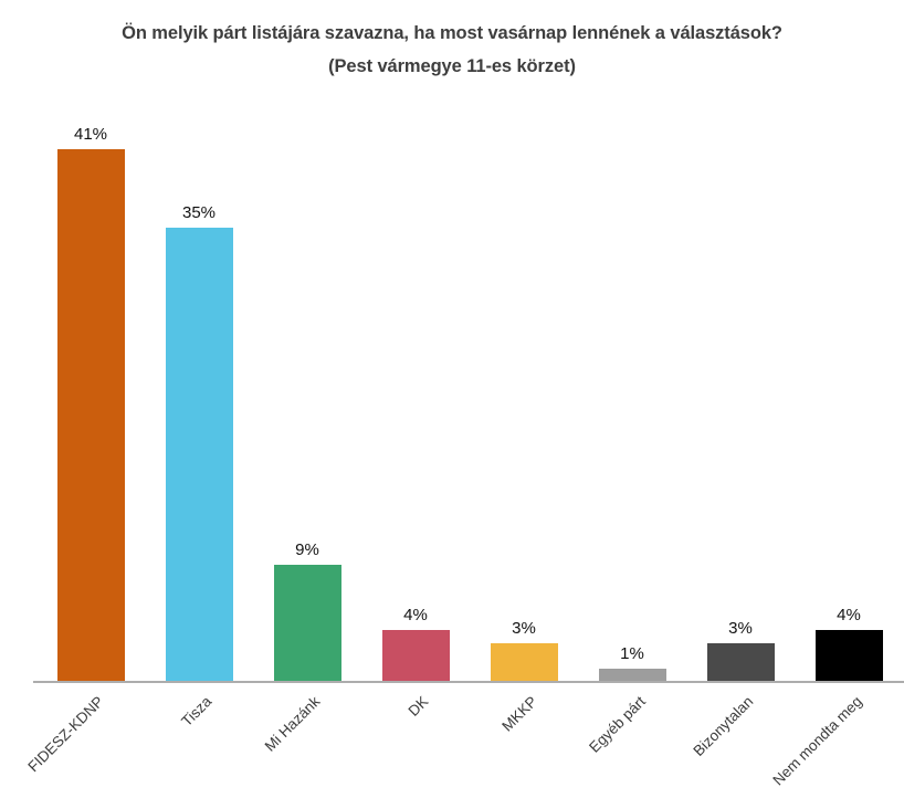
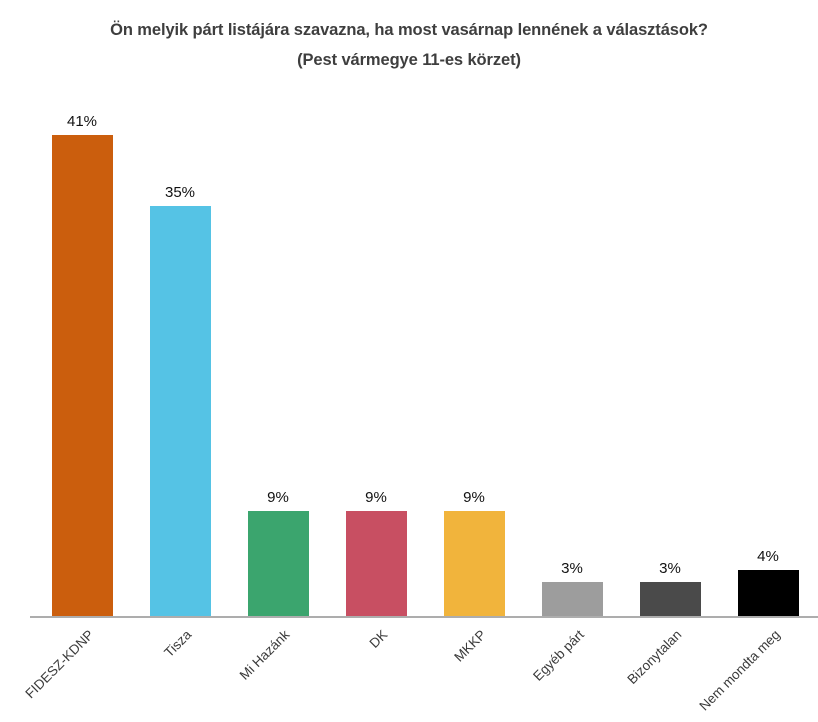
DK: 4% -> 9%
MKKP: 3% -> 9%
Egyéb párt: 1% -> 3%
